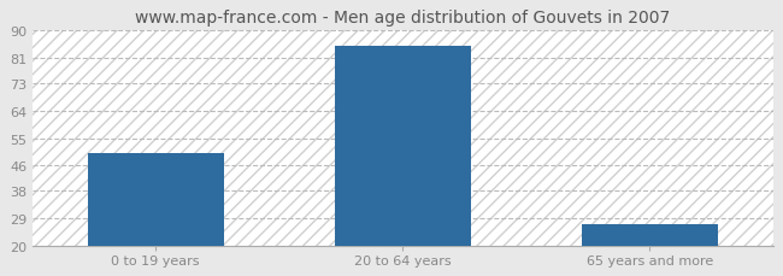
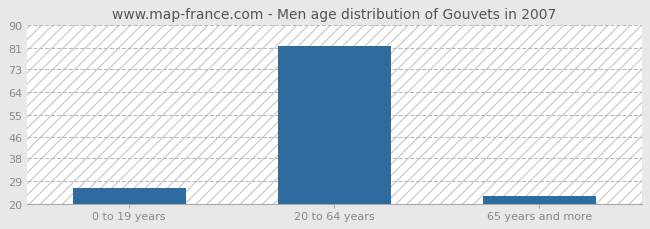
0 to 19 years: 50 -> 26
20 to 64 years: 85 -> 82
65 years and more: 27 -> 23
